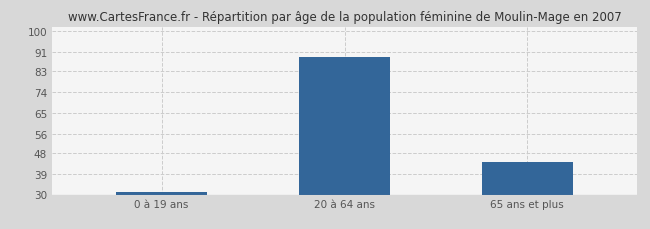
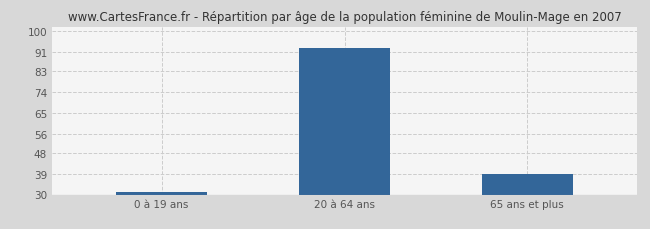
20 à 64 ans: 89 -> 93
65 ans et plus: 44 -> 39
